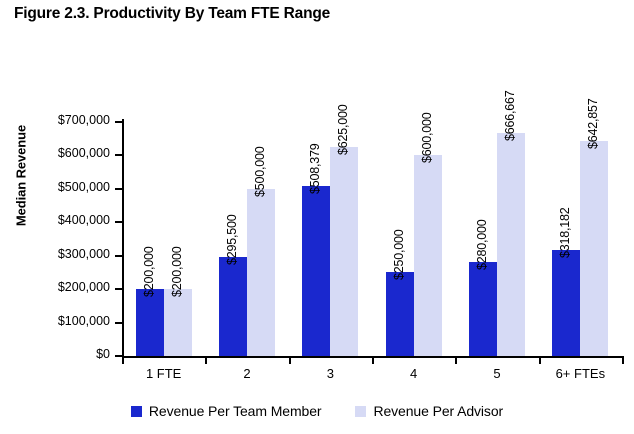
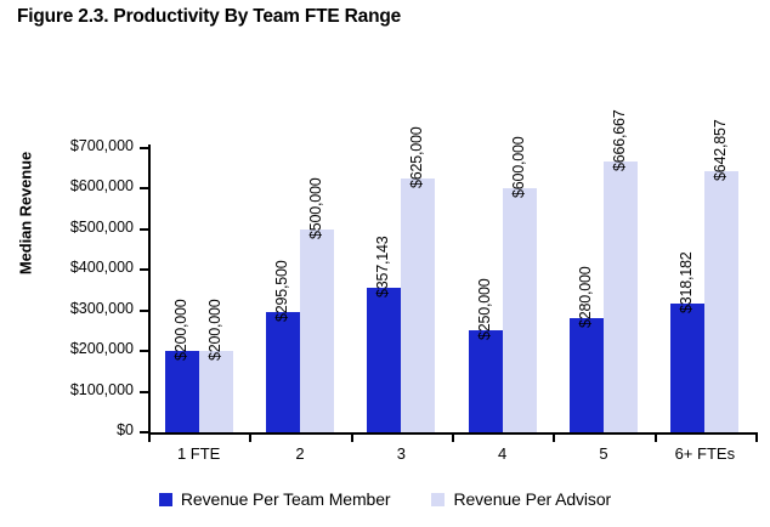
Revenue Per Team Member/3: $508,379 -> $357,143
